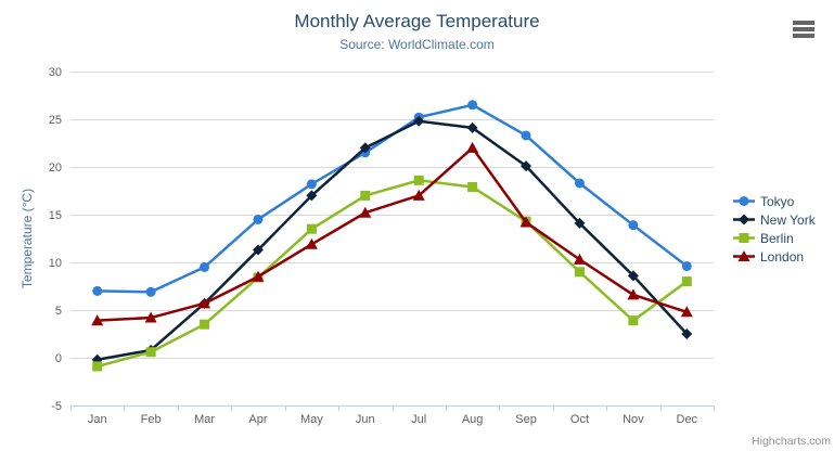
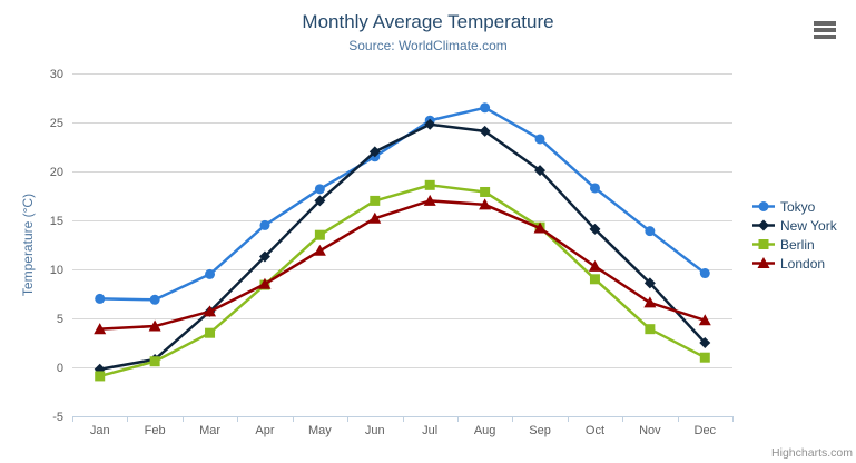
London/Aug: 22 -> 17
Berlin/Dec: 8 -> 1
